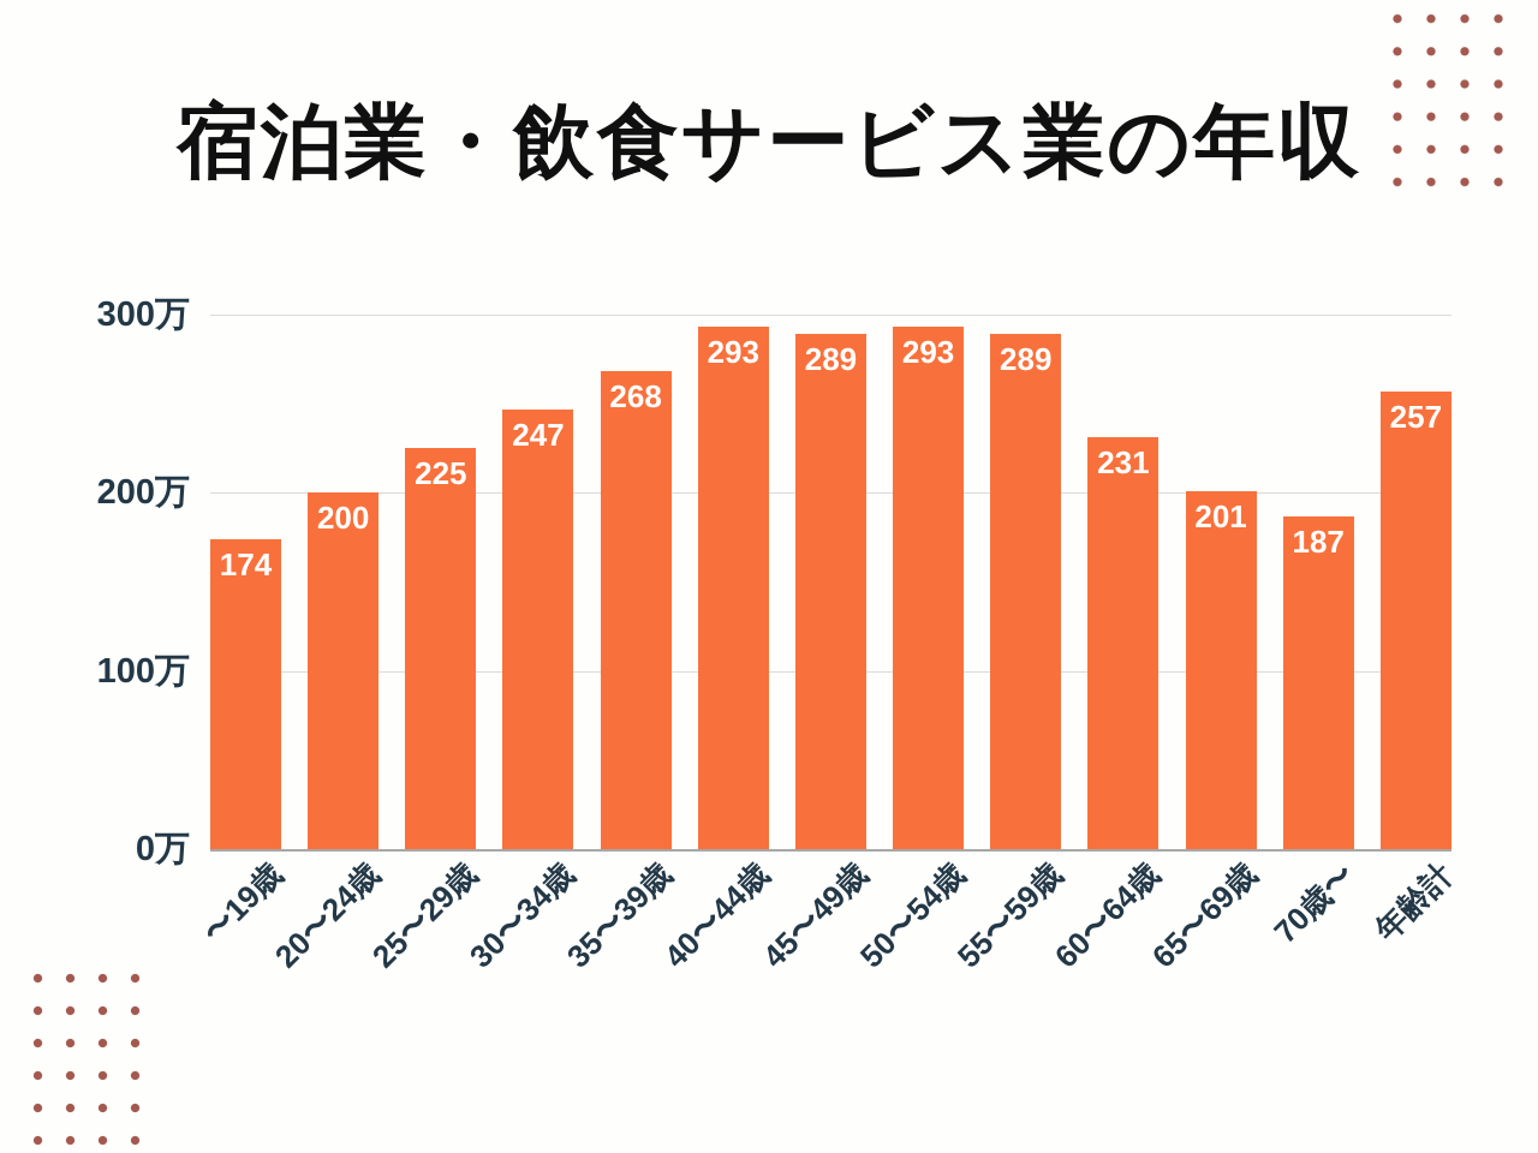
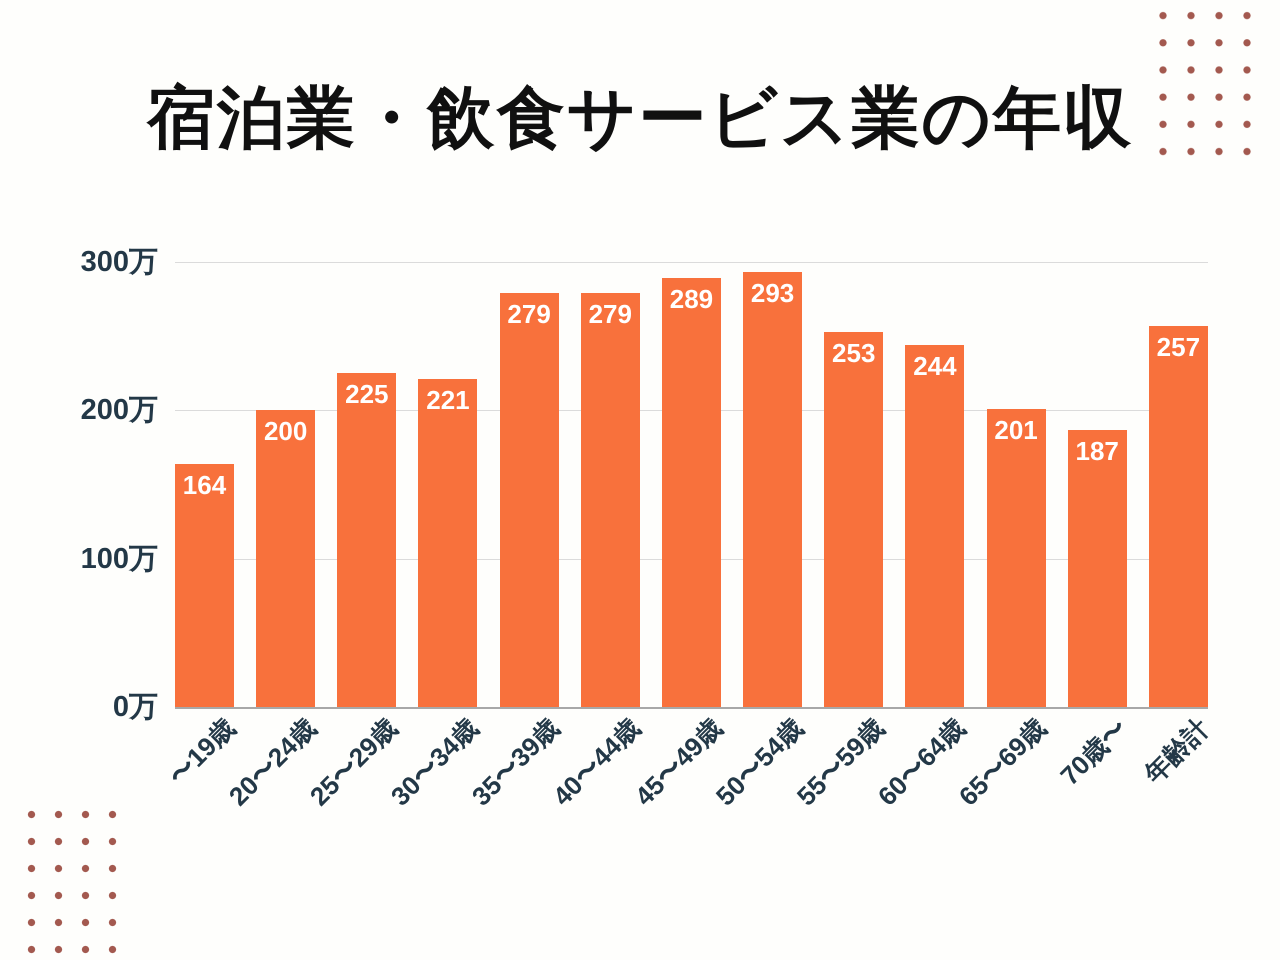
〜19歳: 174 -> 164
30〜34歳: 247 -> 221
35〜39歳: 268 -> 279
40〜44歳: 293 -> 279
55〜59歳: 289 -> 253
60〜64歳: 231 -> 244
